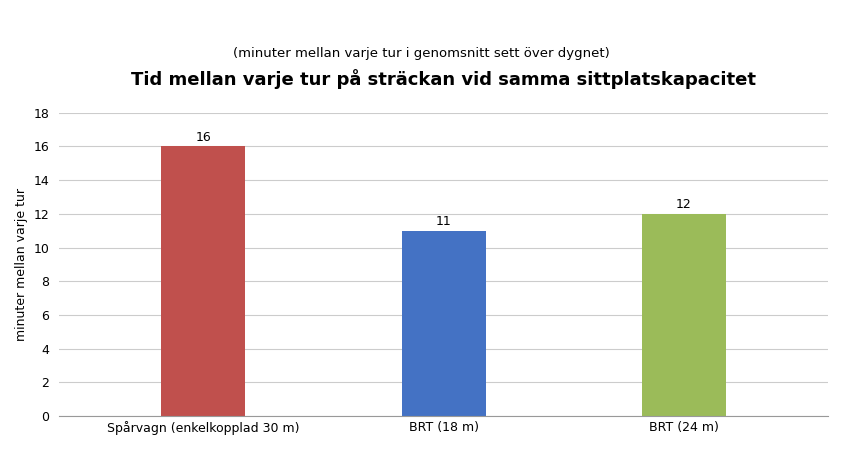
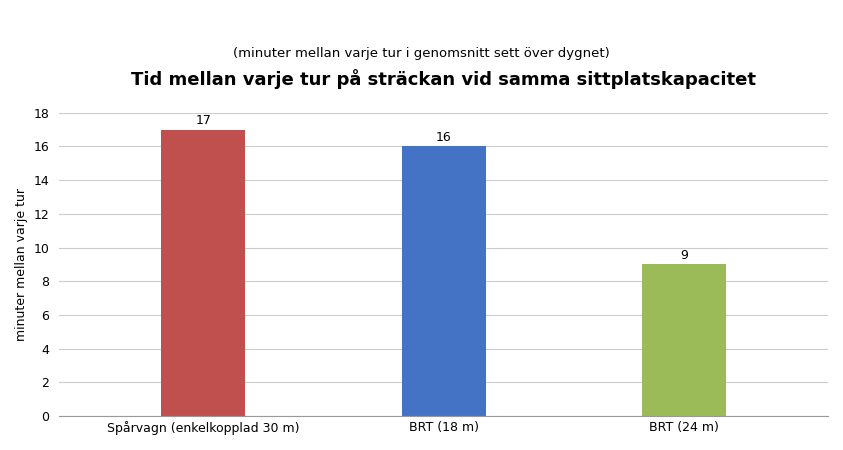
Spårvagn (enkelkopplad 30 m): 16 -> 17
BRT (18 m): 11 -> 16
BRT (24 m): 12 -> 9
